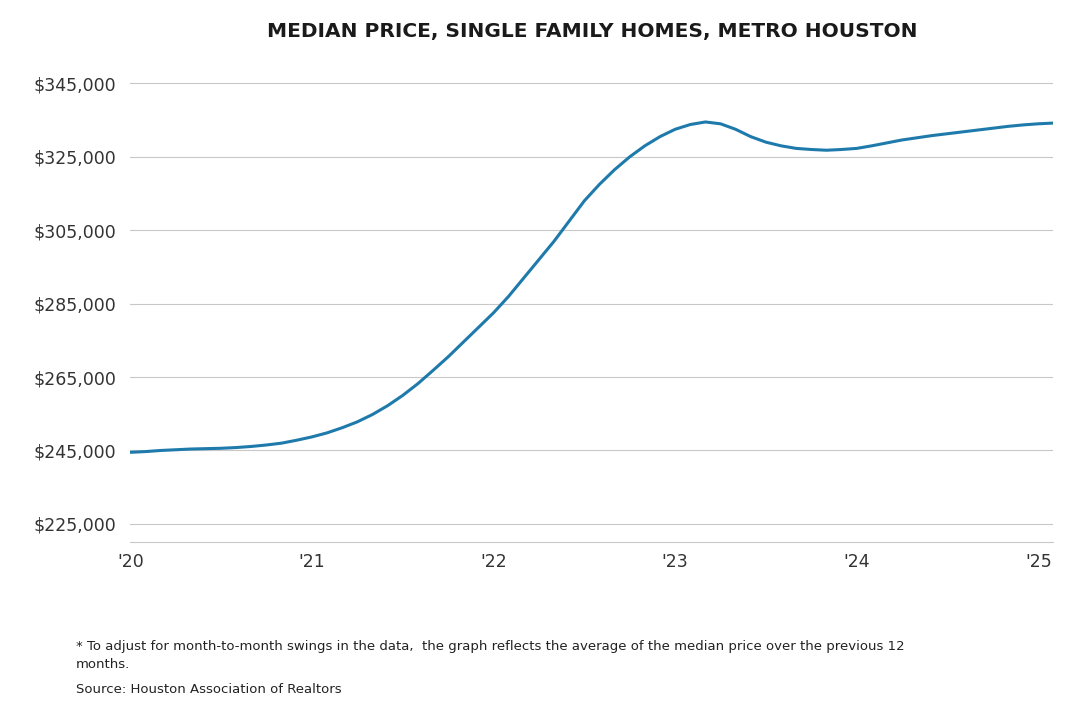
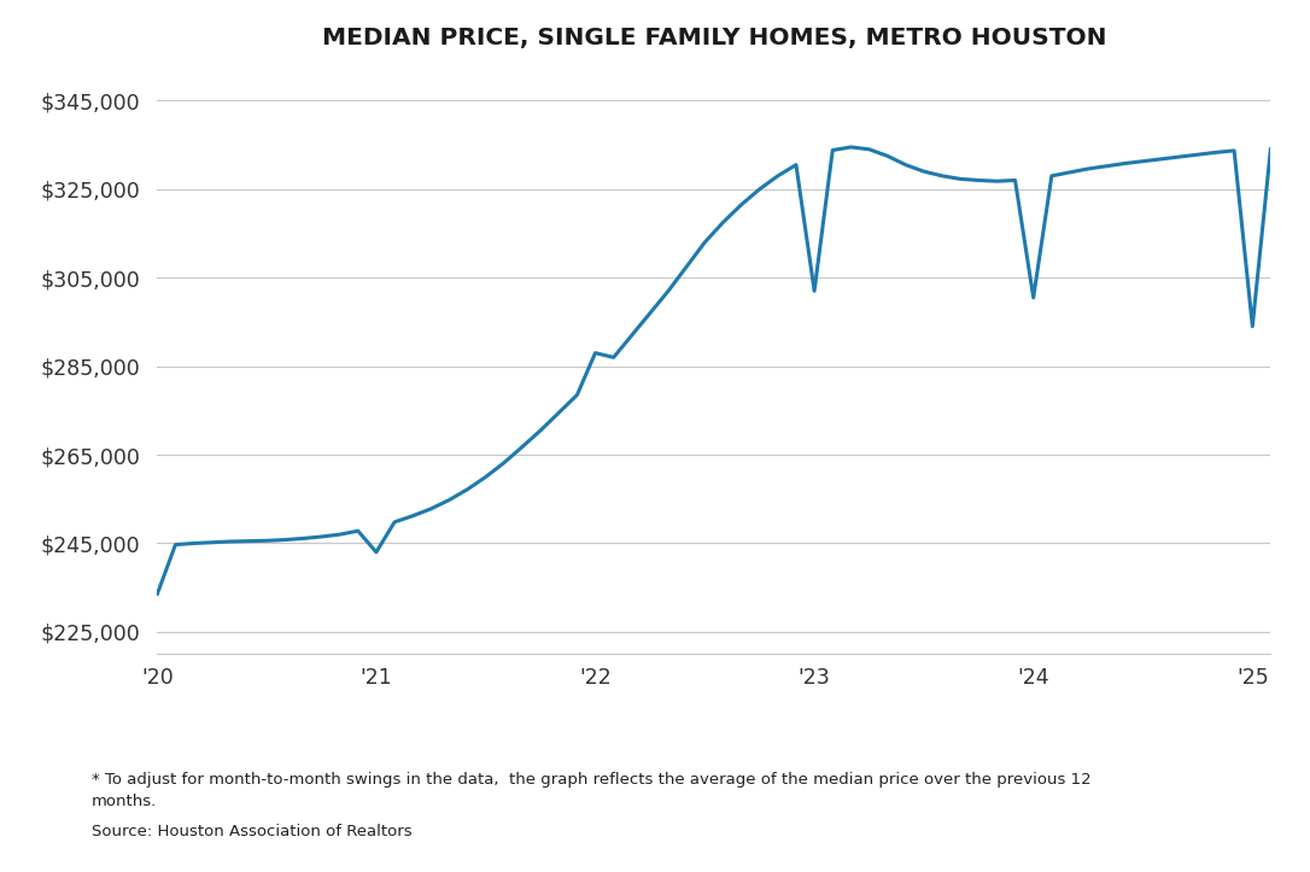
'20: $244,500 -> $233,500
'21: $248,700 -> $243,000
'22: $282,500 -> $288,000
'23: $332,500 -> $302,000
'24: $327,300 -> $300,500
'25: $334,000 -> $294,000
